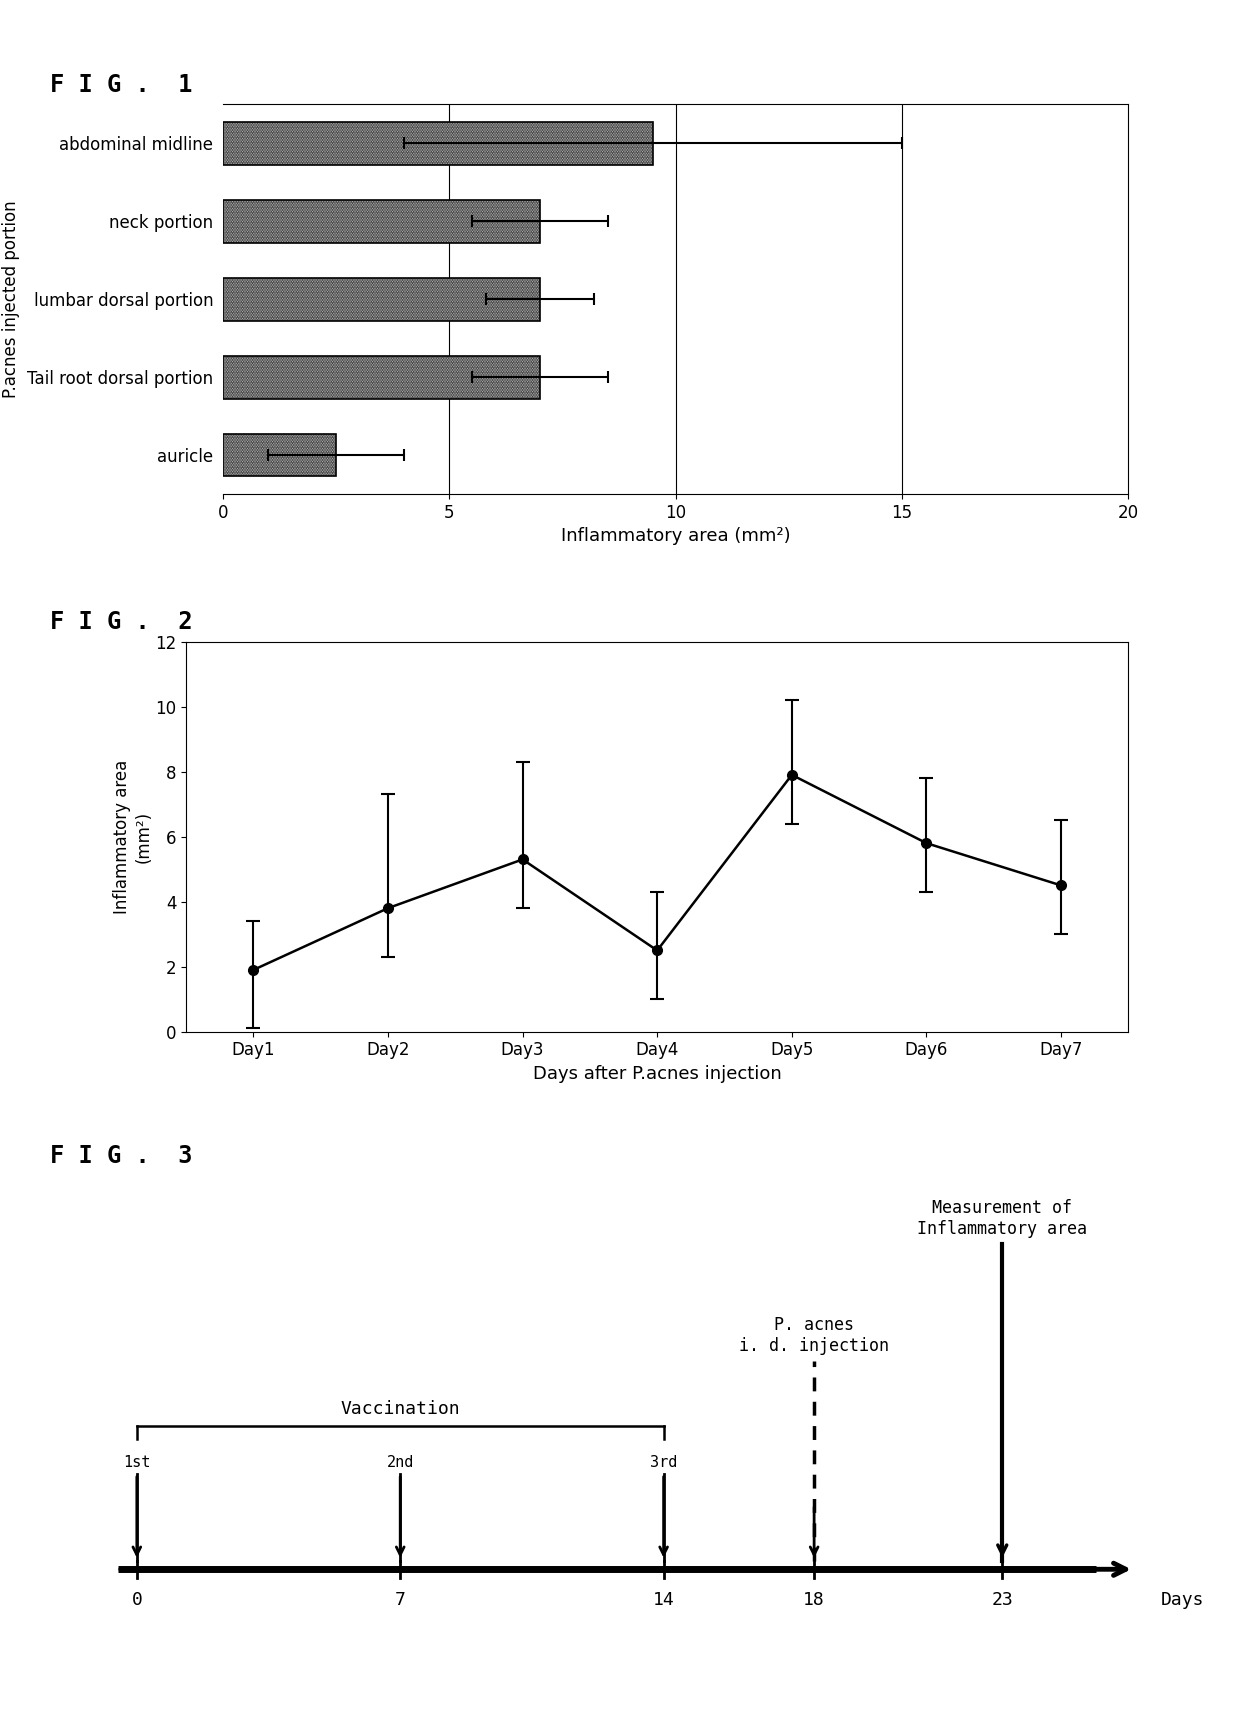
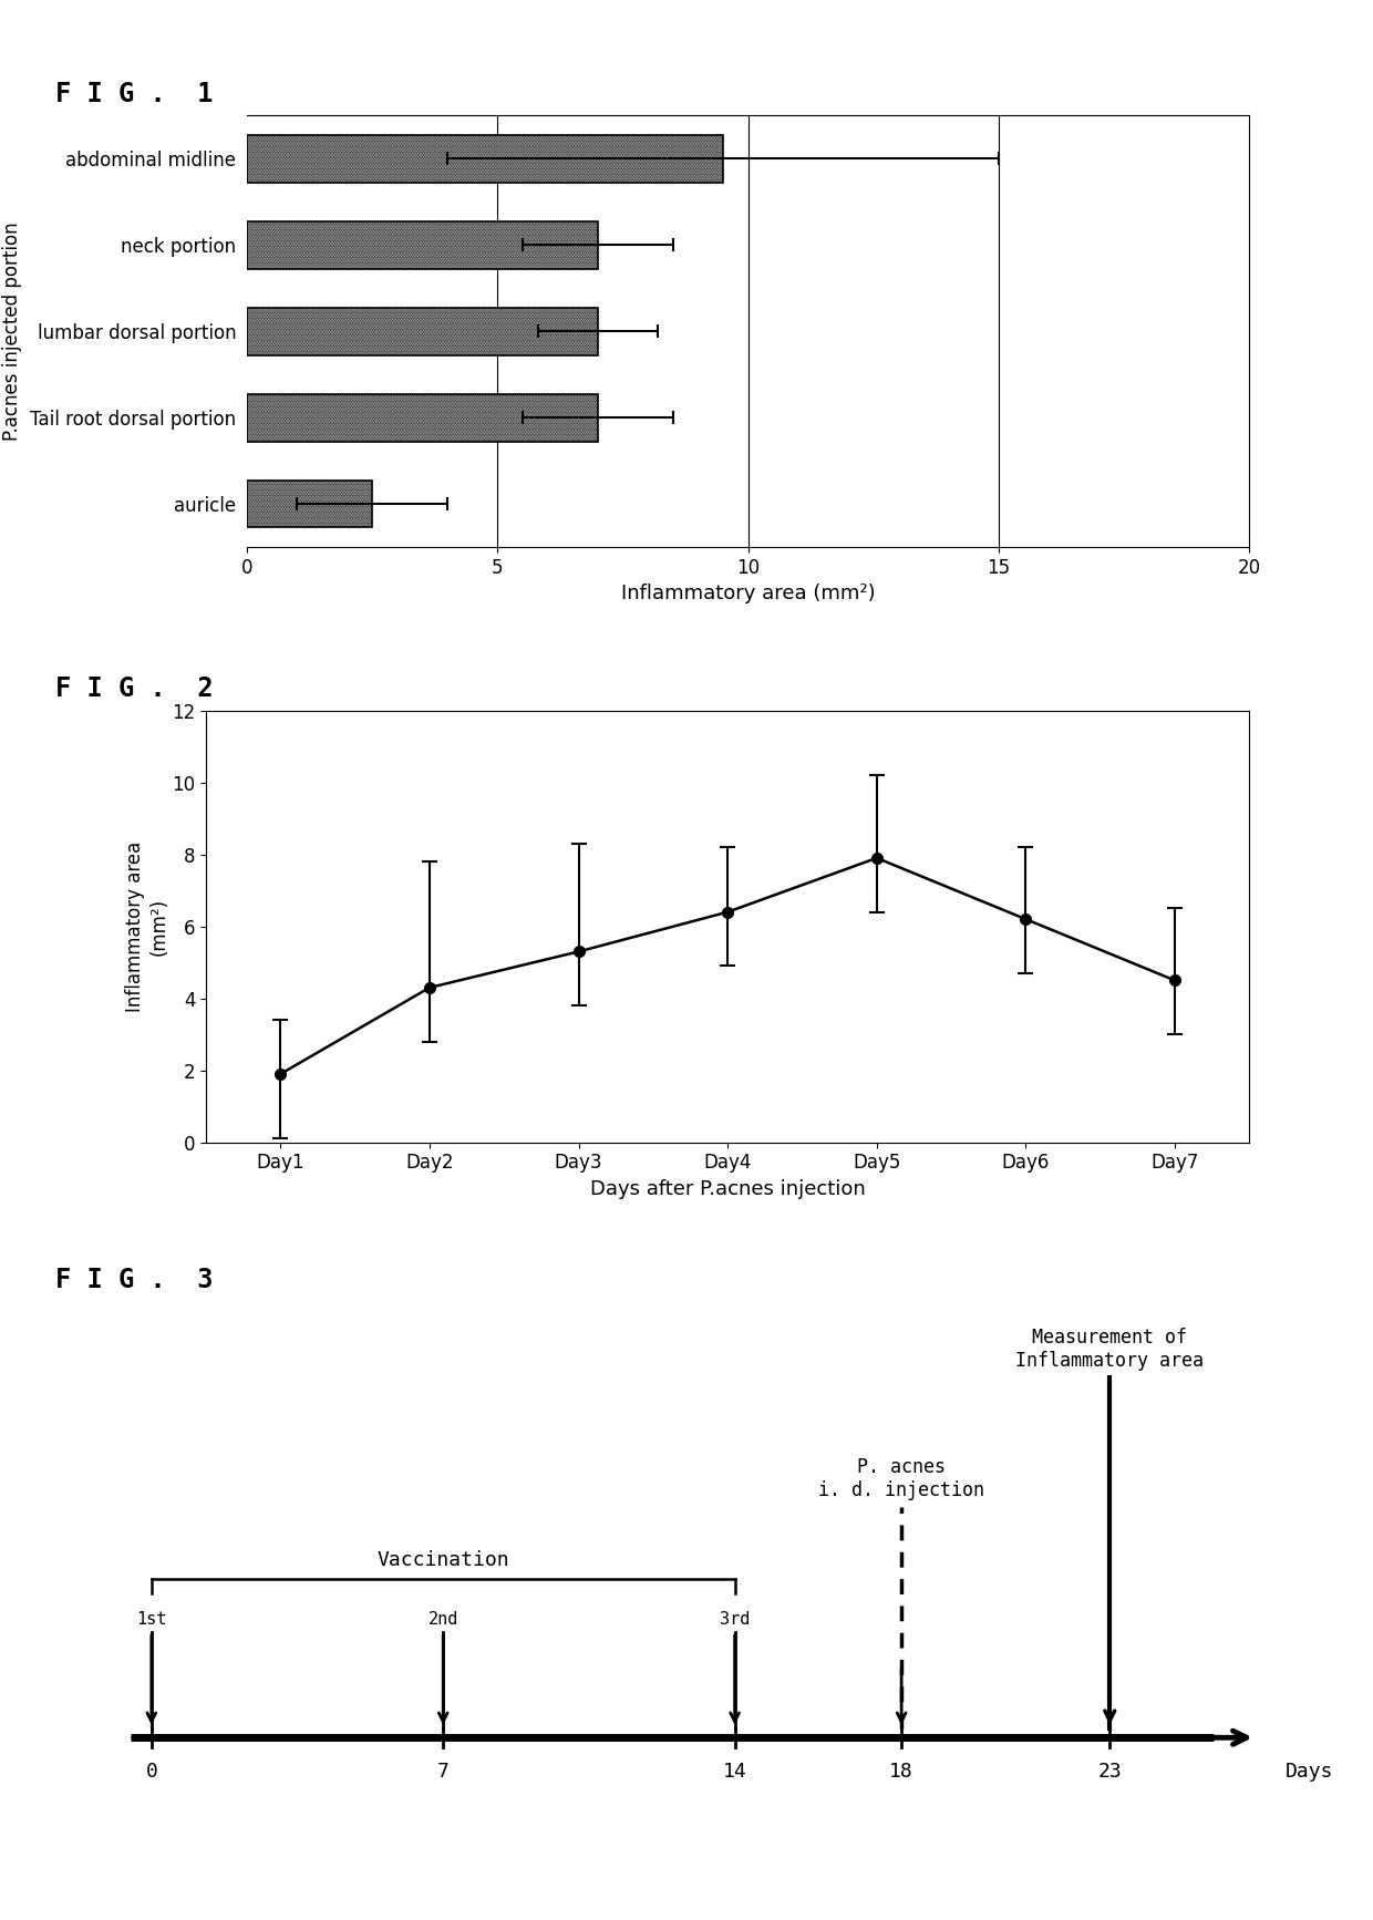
Day2: 3.8 -> 4.3
Day4: 2.5 -> 6.4
Day6: 5.8 -> 6.2
